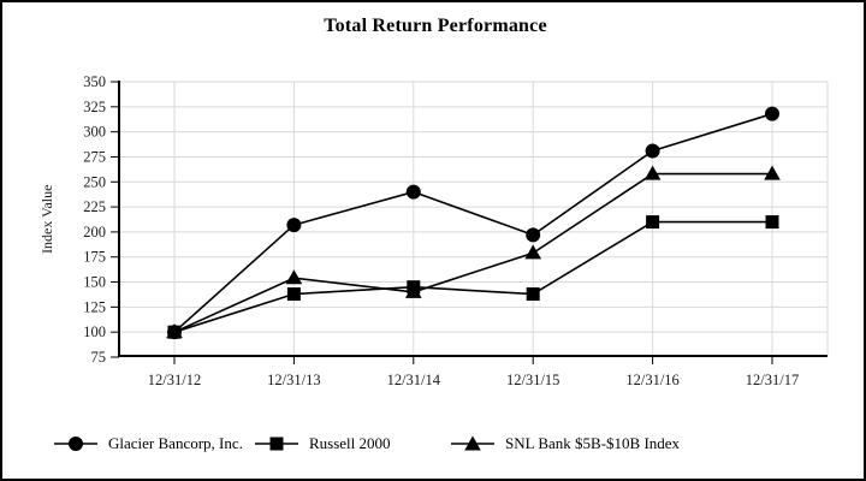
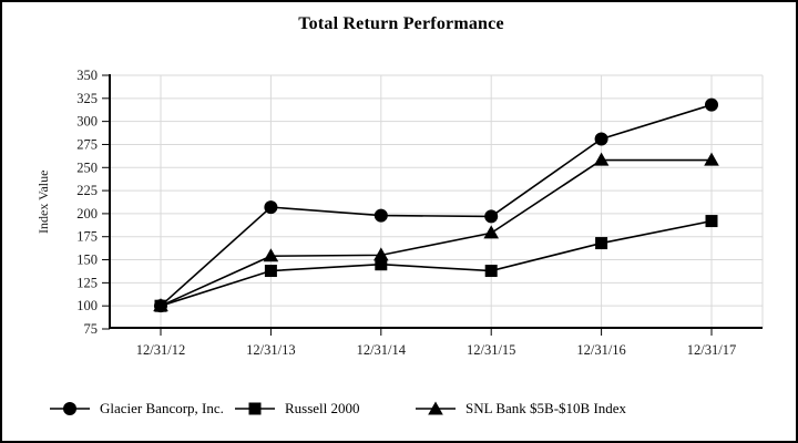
Glacier Bancorp, Inc./12/31/14: 240 -> 200
SNL Bank $5B-$10B Index/12/31/14: 140 -> 160
Russell 2000/12/31/16: 210 -> 170
Russell 2000/12/31/17: 210 -> 190
